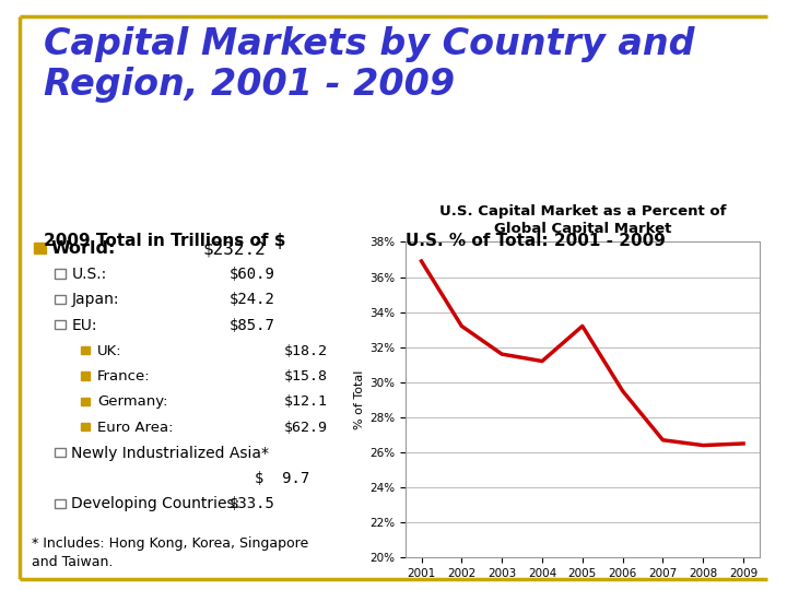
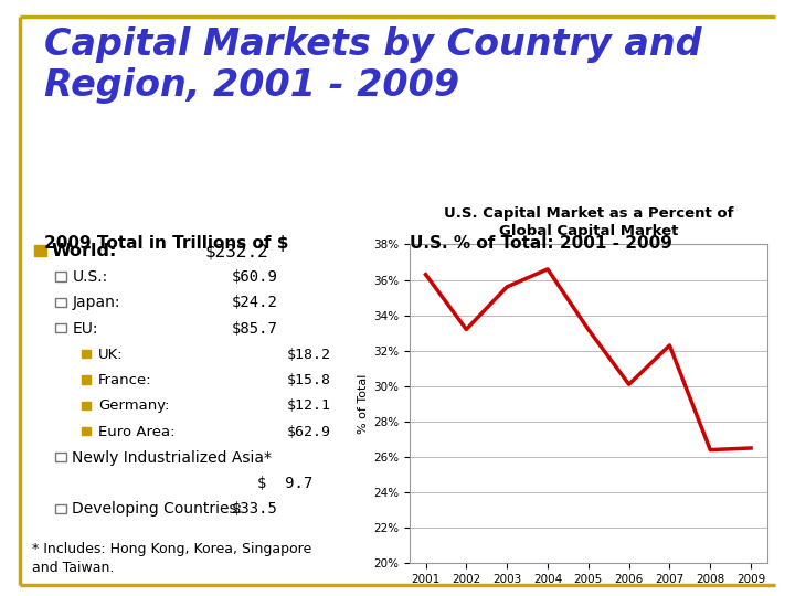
2001: 36.9% -> 36.3%
2003: 31.6% -> 35.6%
2004: 31.2% -> 36.6%
2006: 29.5% -> 30.1%
2007: 26.7% -> 32.3%
